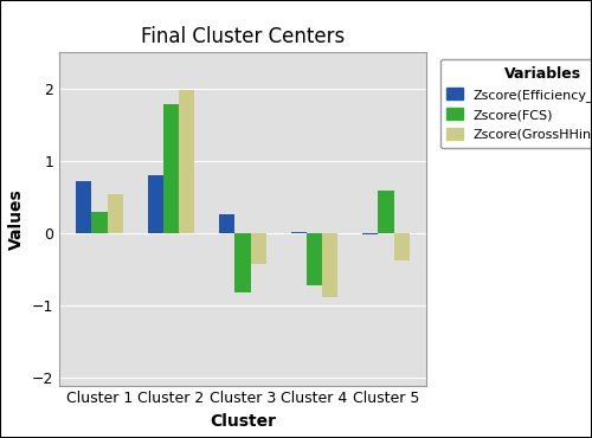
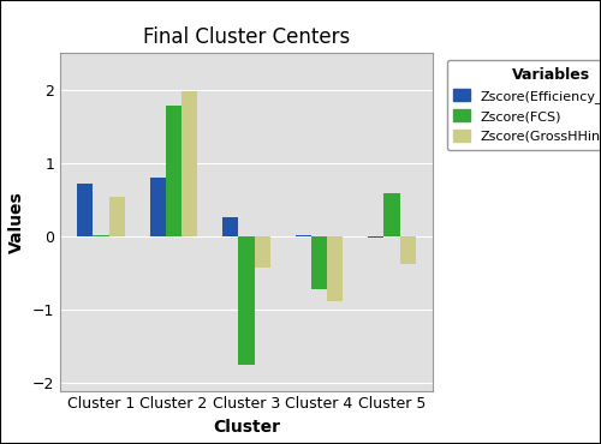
Zscore(FCS)/Cluster 1: 0.30 -> 0.02
Zscore(FCS)/Cluster 3: -0.82 -> -1.74
